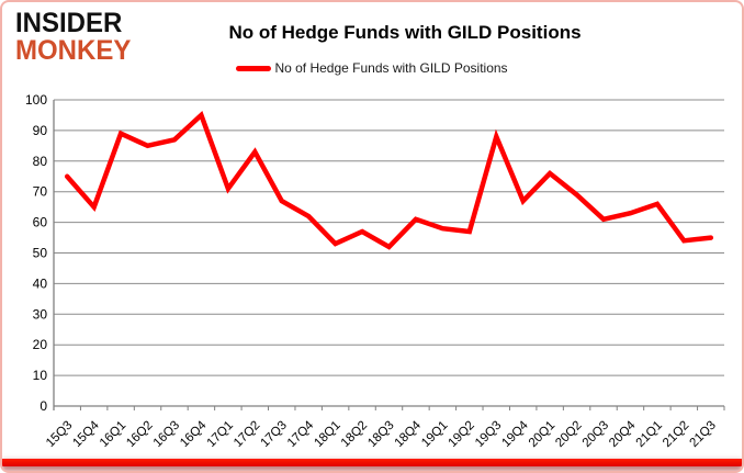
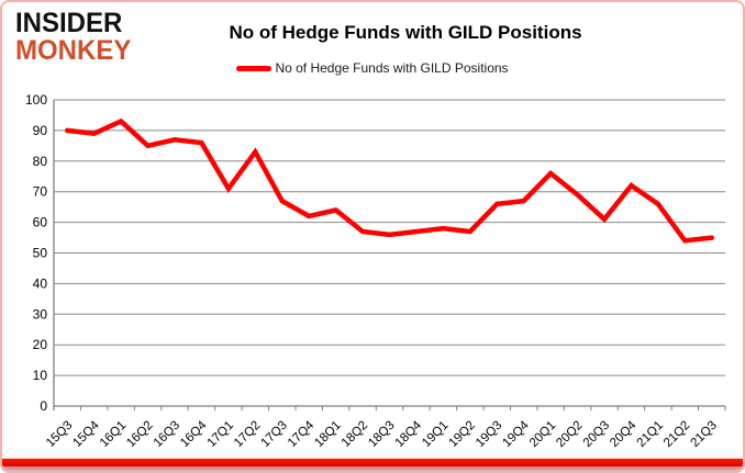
15Q3: 75 -> 90
15Q4: 65 -> 89
16Q1: 89 -> 93
16Q4: 95 -> 86
18Q1: 53 -> 64
18Q3: 52 -> 56
18Q4: 61 -> 57
19Q3: 88 -> 66
20Q4: 63 -> 72
